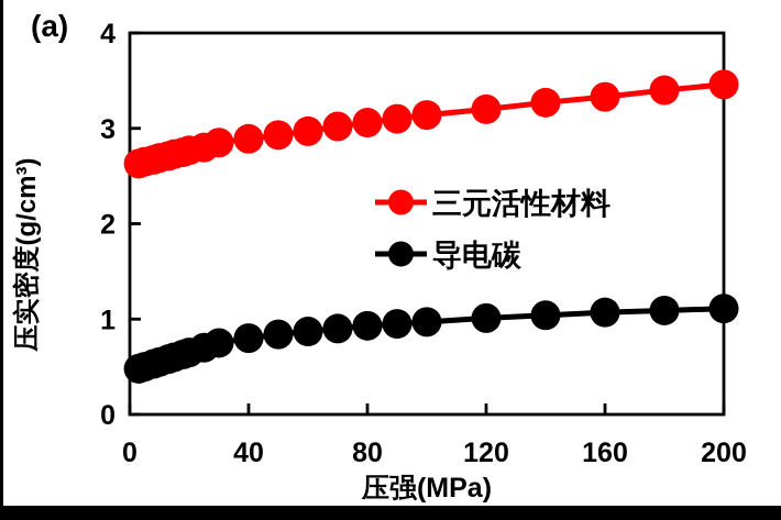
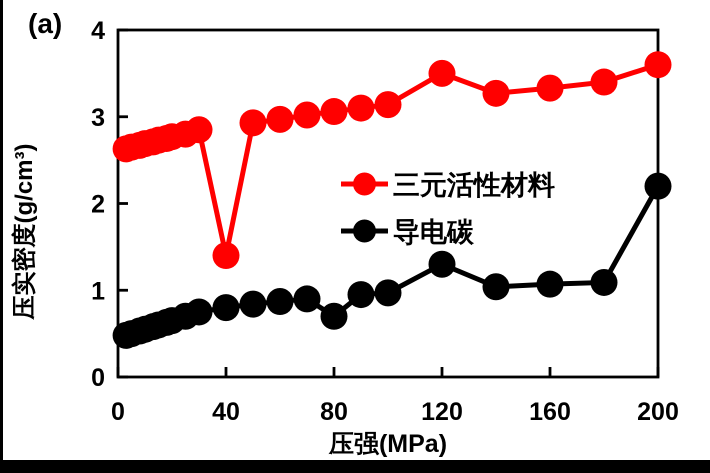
三元活性材料/40: 2.9 -> 1.4
导电碳/80: 0.9 -> 0.7
三元活性材料/120: 3.2 -> 3.5
导电碳/120: 1.0 -> 1.3
三元活性材料/200: 3.5 -> 3.6
导电碳/200: 1.1 -> 2.2
